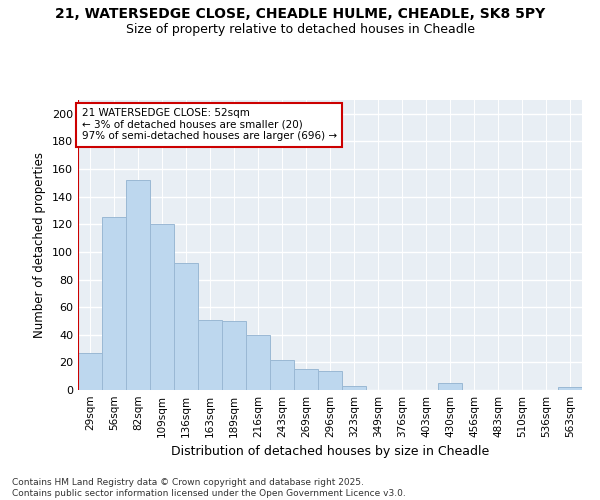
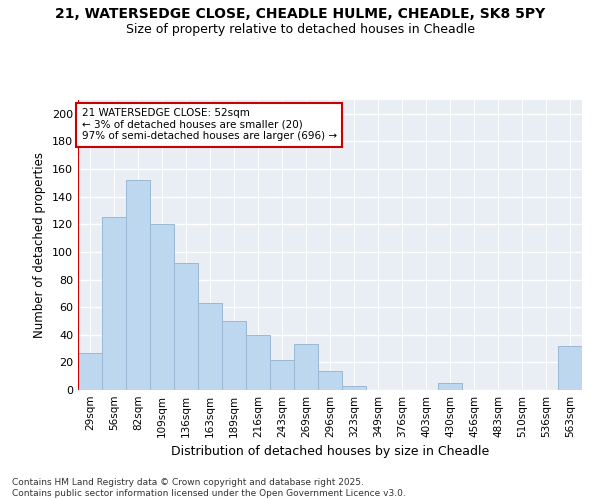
163sqm: 51 -> 63
269sqm: 15 -> 33
563sqm: 2 -> 32
